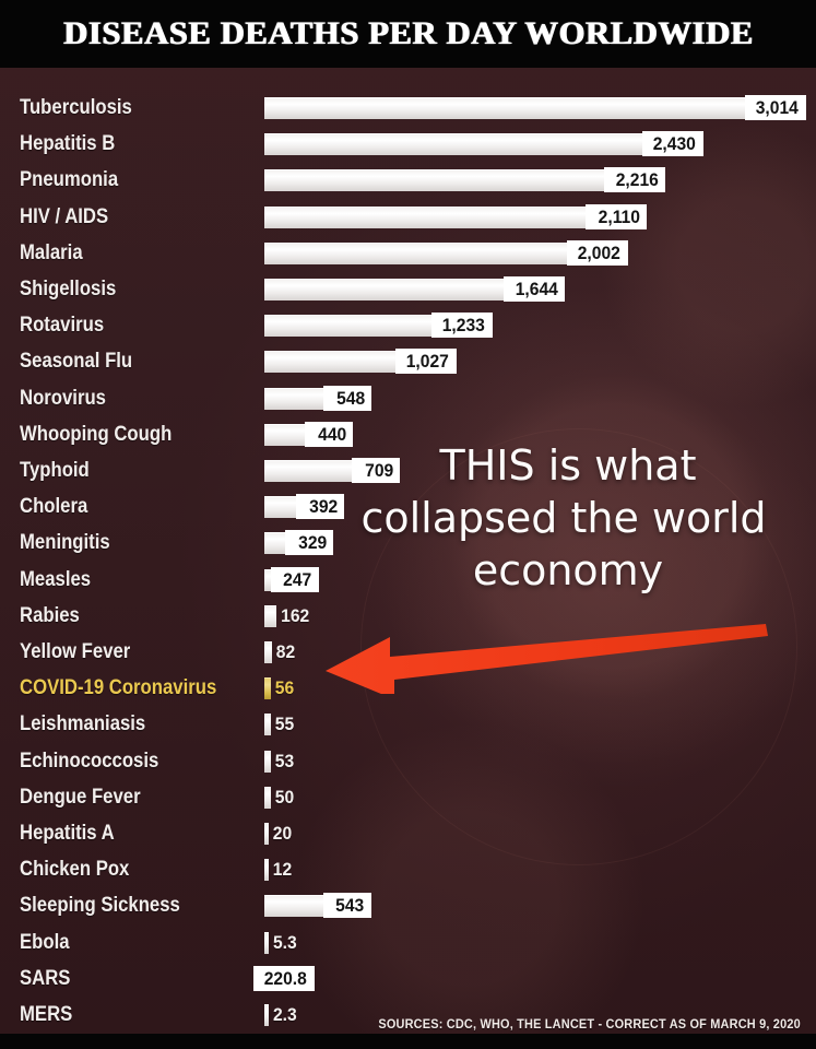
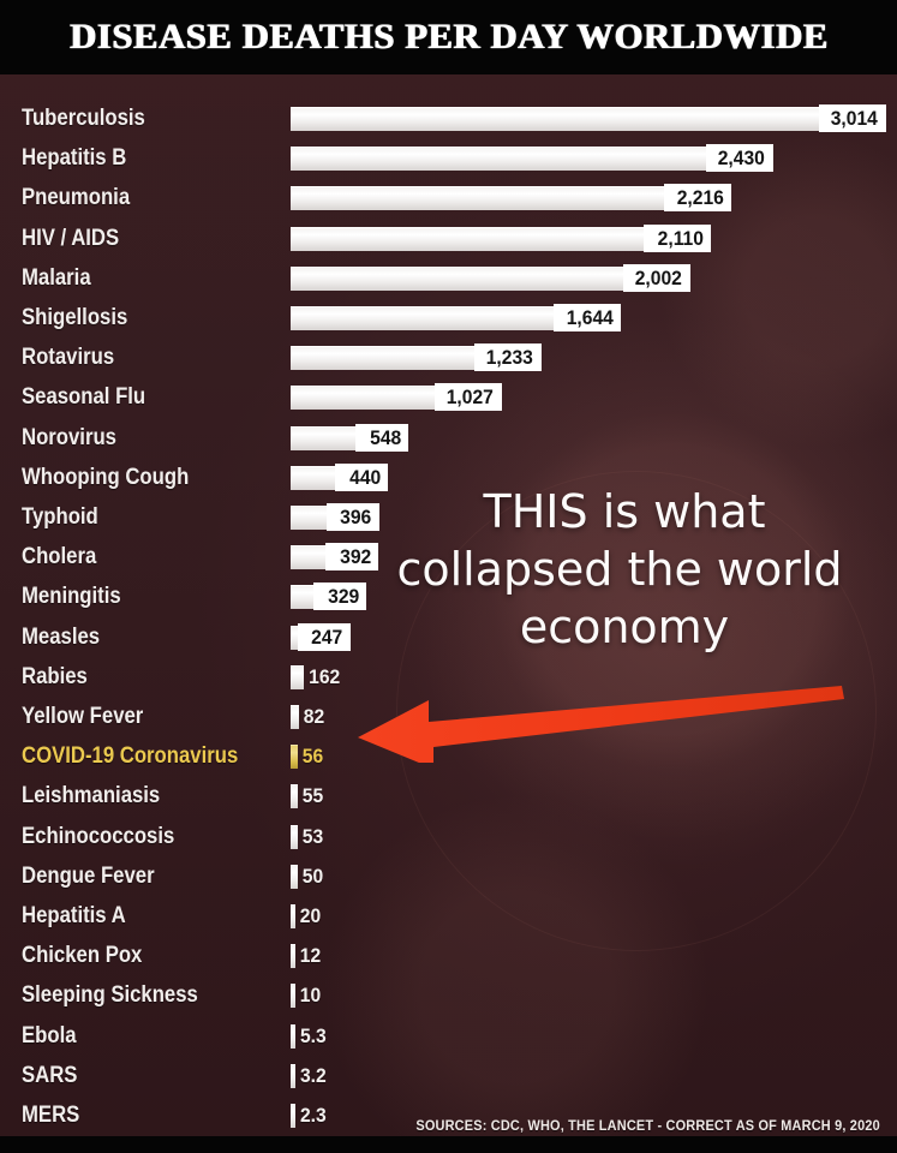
Typhoid: 709 -> 396
Sleeping Sickness: 543 -> 10
SARS: 220.8 -> 3.2
